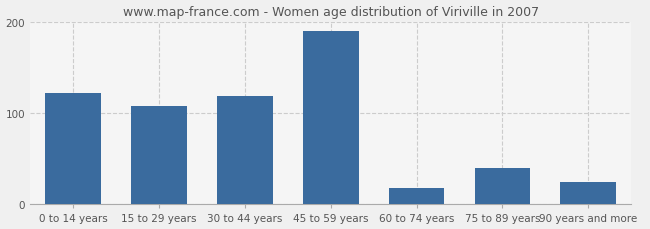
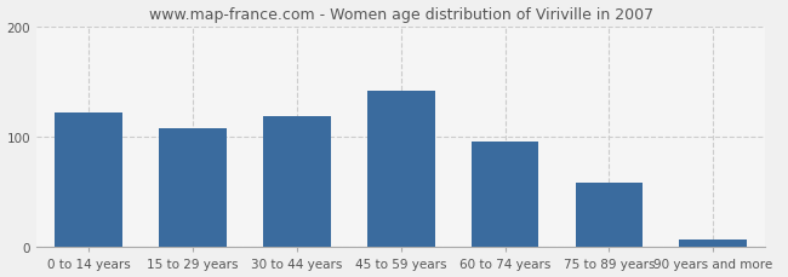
45 to 59 years: 190 -> 142
60 to 74 years: 18 -> 96
75 to 89 years: 40 -> 58
90 years and more: 24 -> 7
